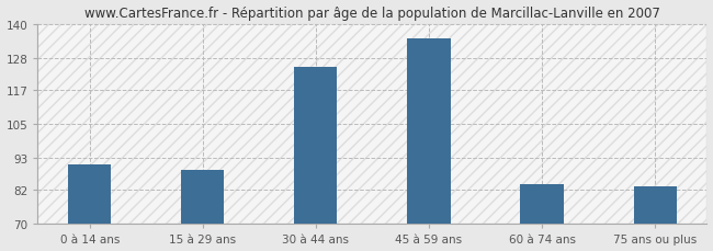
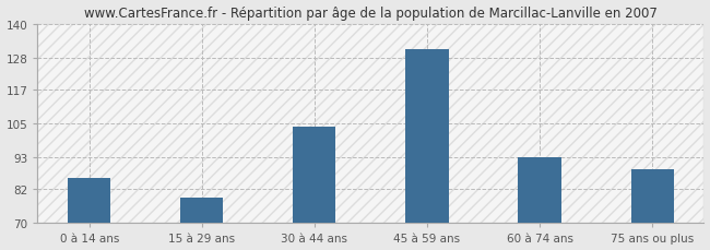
0 à 14 ans: 91 -> 86
15 à 29 ans: 89 -> 79
30 à 44 ans: 125 -> 104
45 à 59 ans: 135 -> 131
60 à 74 ans: 84 -> 93
75 ans ou plus: 83 -> 89
